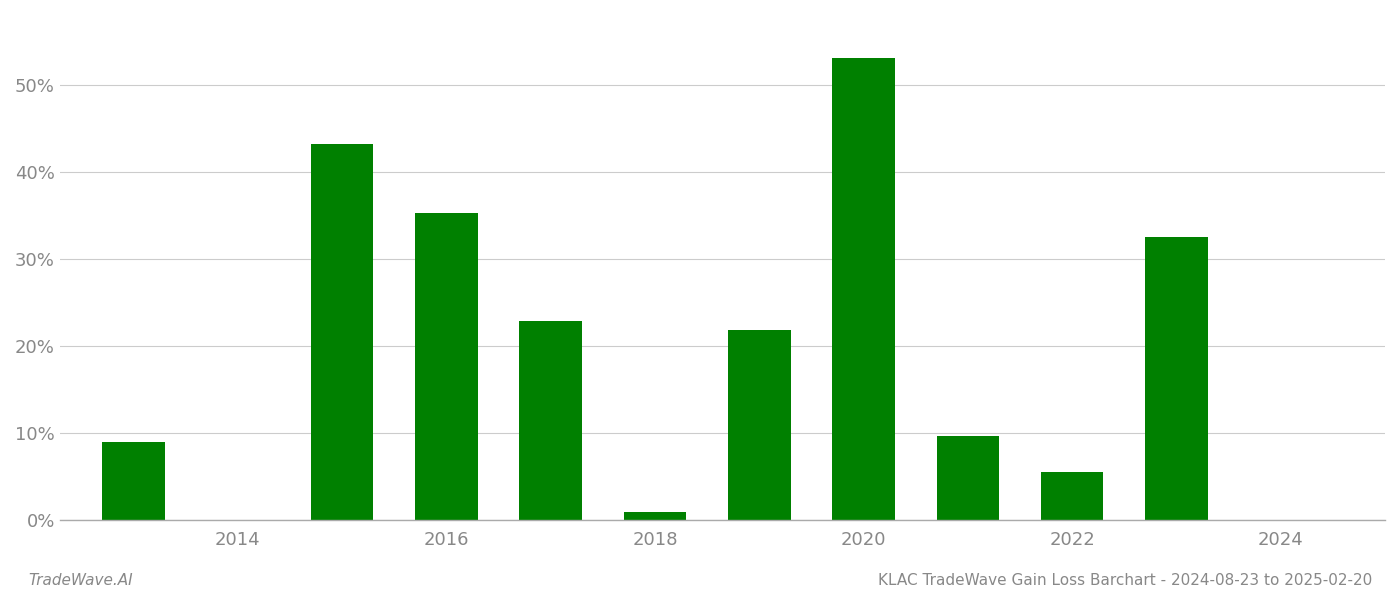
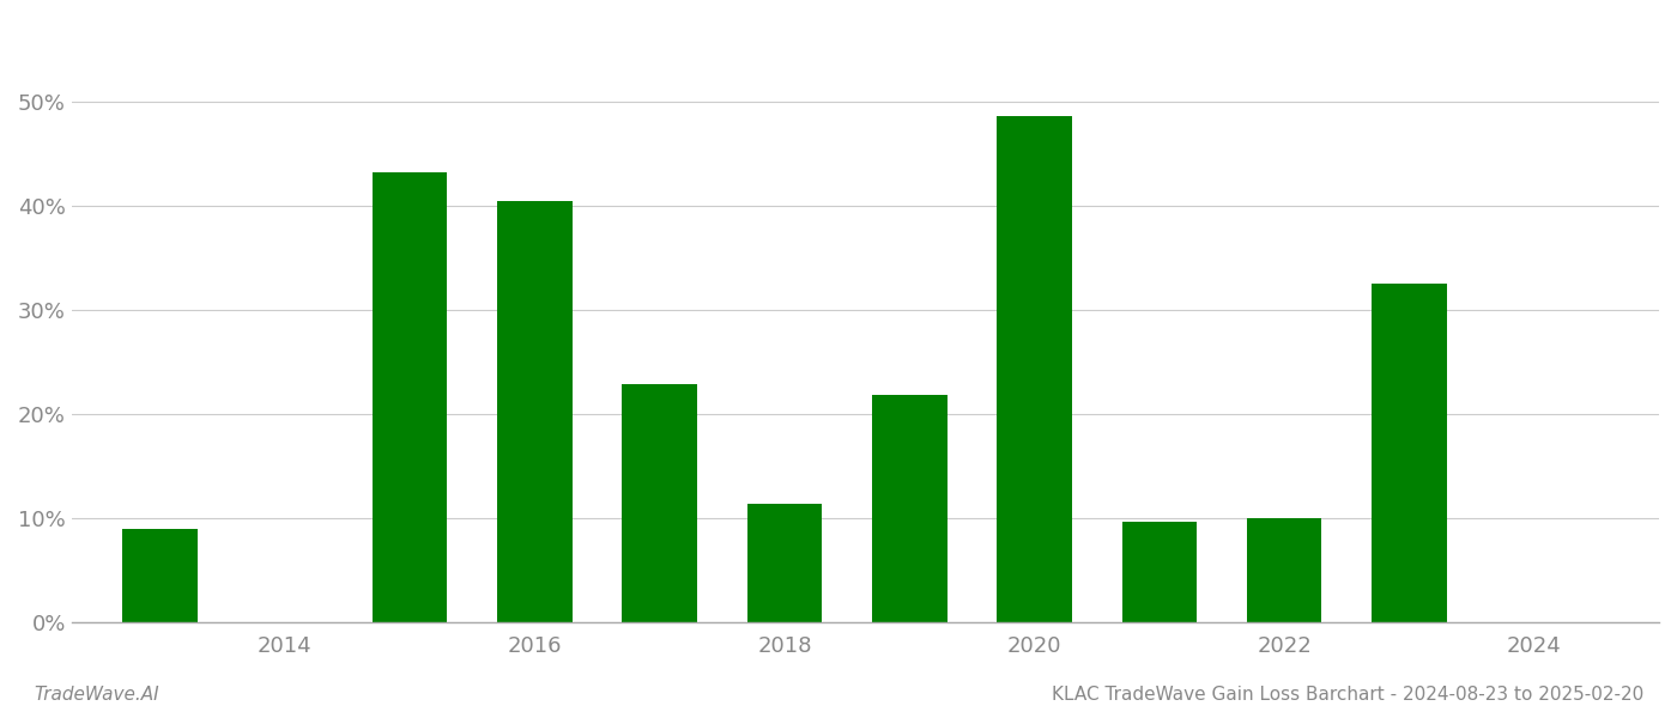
2016: 35.2% -> 40.4%
2018: 0.9% -> 11.4%
2020: 53.1% -> 48.6%
2022: 5.5% -> 10.0%
